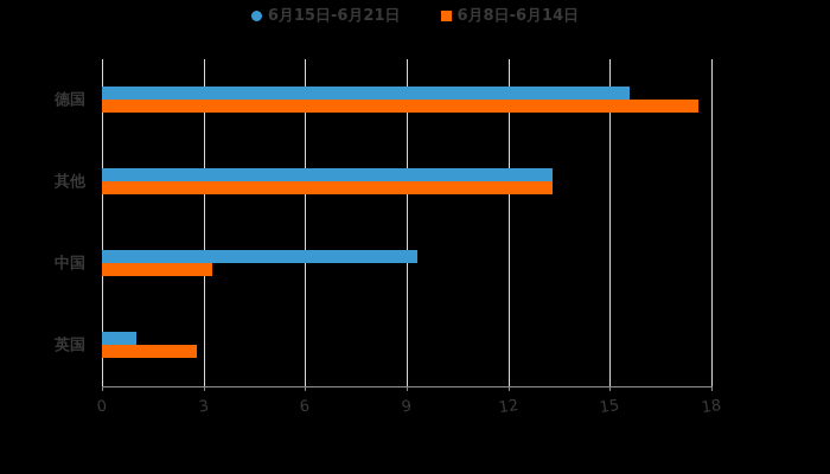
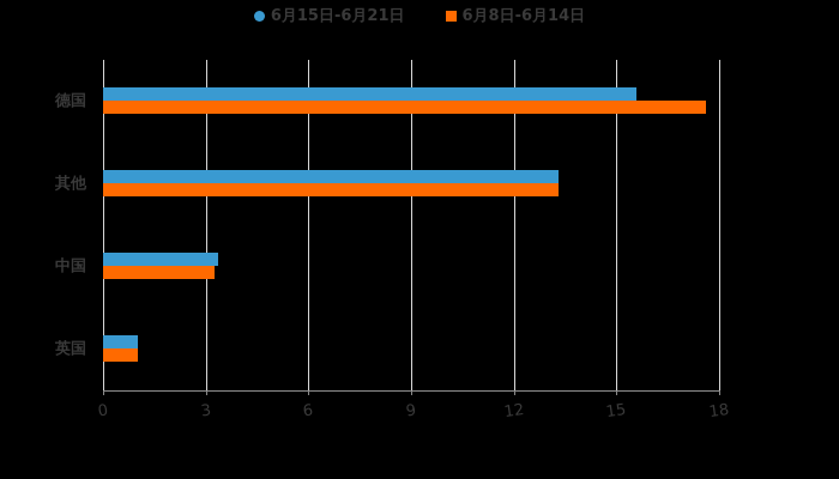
6月15日-6月21日/中国: 9.3 -> 3.4
6月8日-6月14日/英国: 2.8 -> 1.0
